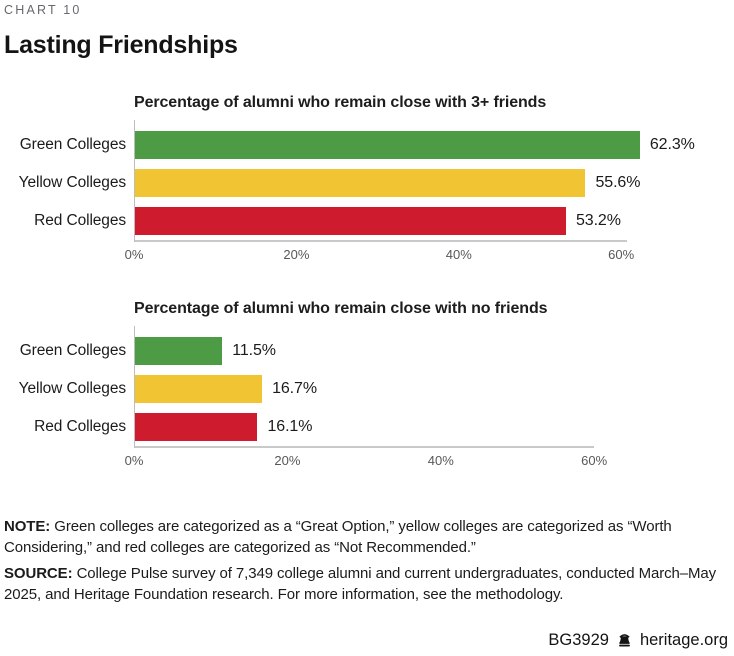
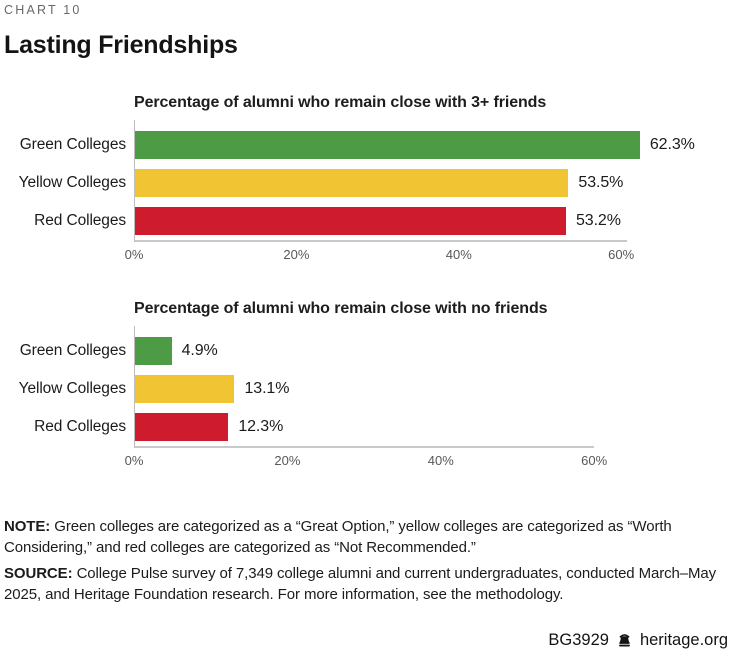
Percentage of alumni who remain close with 3+ friends/Yellow Colleges: 55.6% -> 53.5%
Percentage of alumni who remain close with no friends/Green Colleges: 11.5% -> 4.9%
Percentage of alumni who remain close with no friends/Yellow Colleges: 16.7% -> 13.1%
Percentage of alumni who remain close with no friends/Red Colleges: 16.1% -> 12.3%
